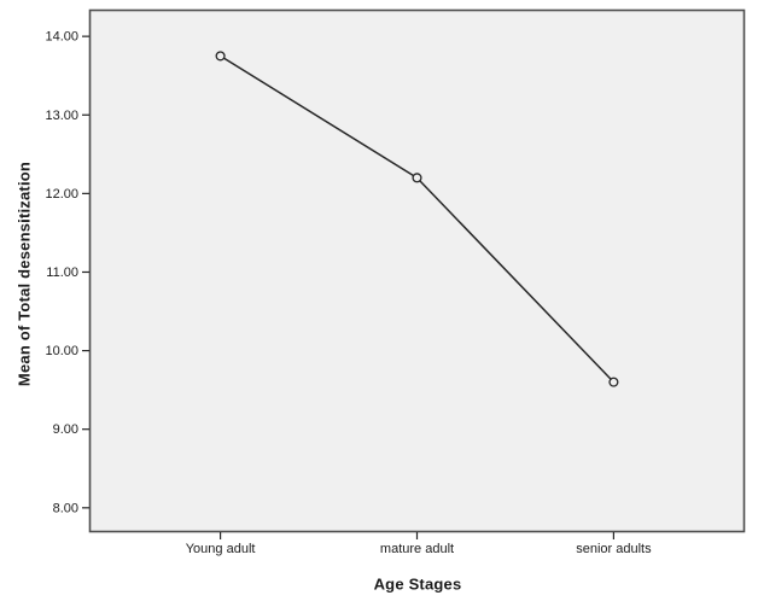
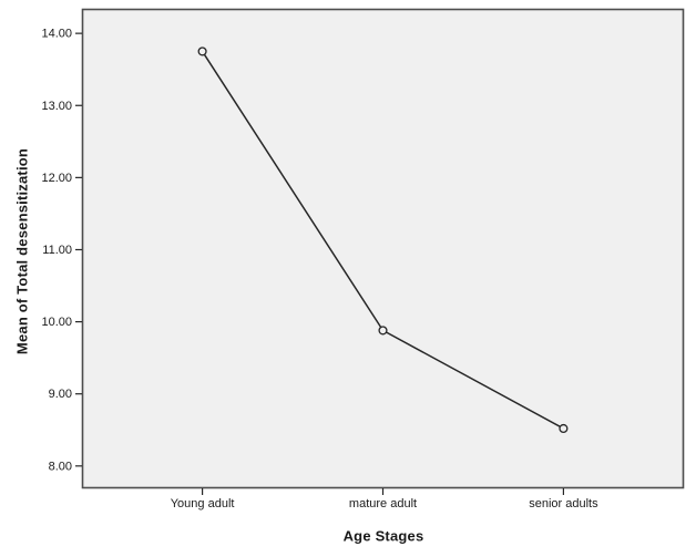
mature adult: 12.2 -> 9.9
senior adults: 9.6 -> 8.5
